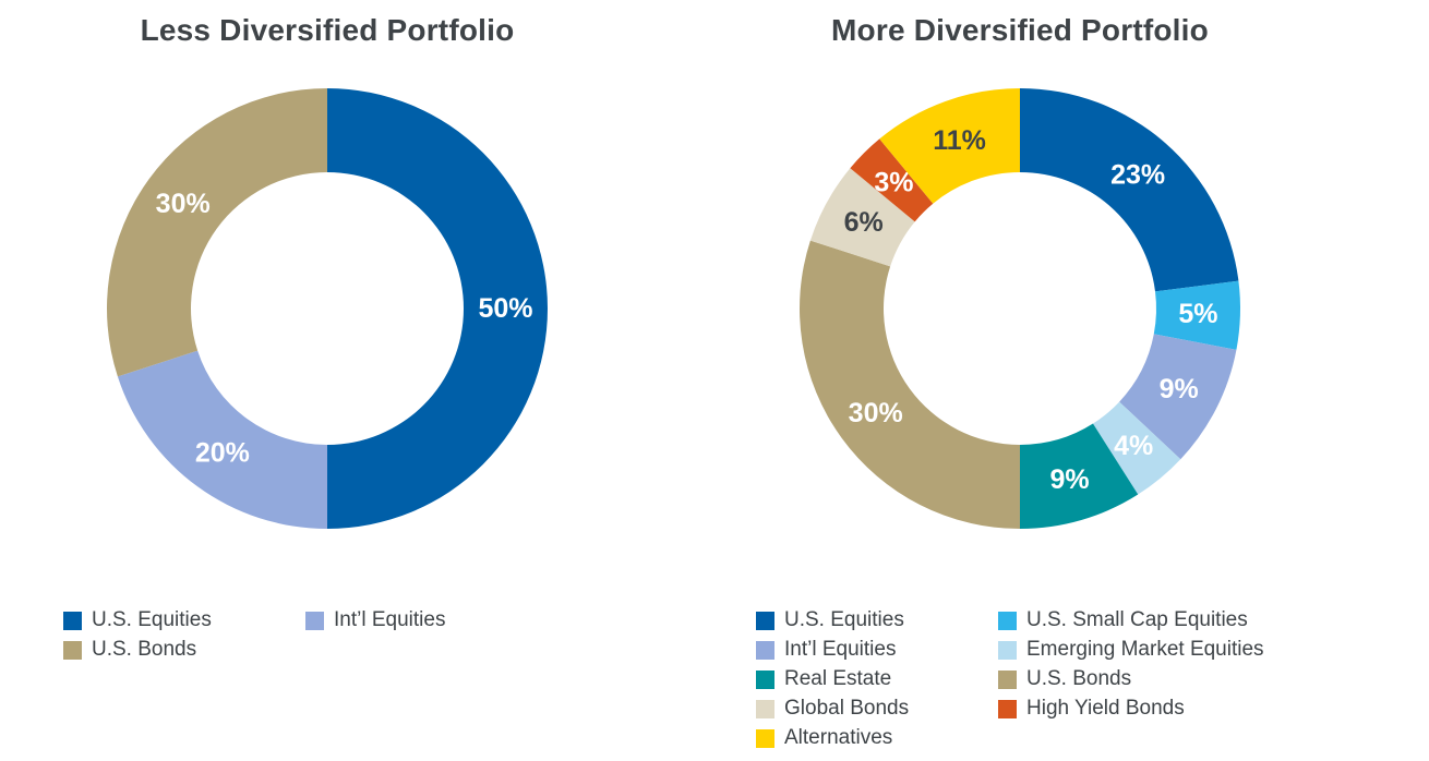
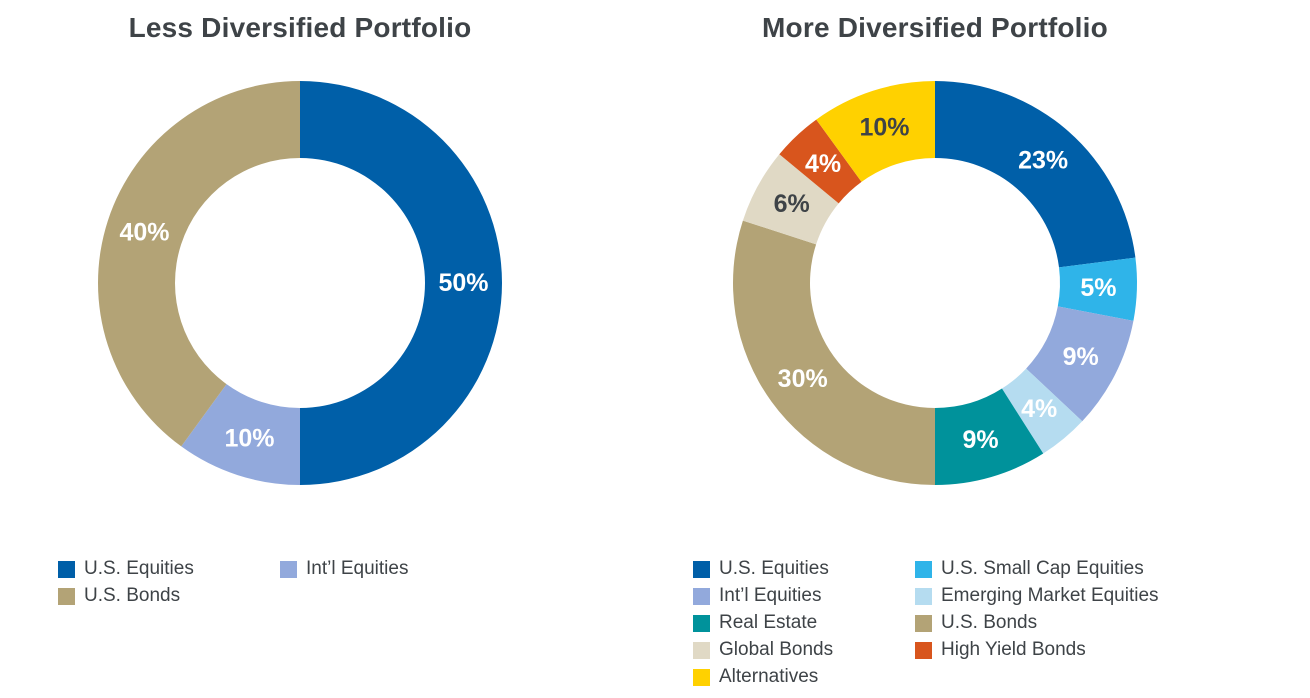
Less Diversified Portfolio/Int’l Equities: 20% -> 10%
Less Diversified Portfolio/U.S. Bonds: 30% -> 40%
More Diversified Portfolio/High Yield Bonds: 3% -> 4%
More Diversified Portfolio/Alternatives: 11% -> 10%
